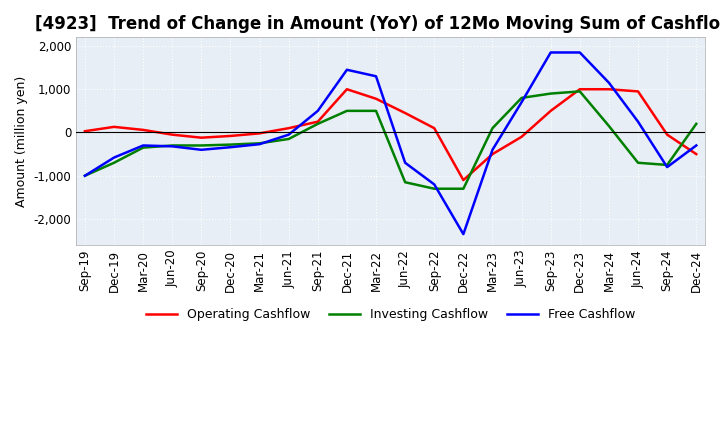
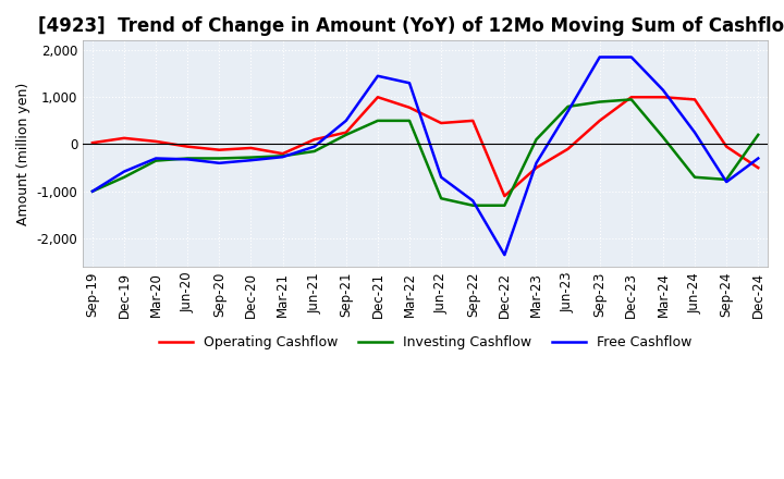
Operating Cashflow/Mar-21: -20 -> -200
Operating Cashflow/Sep-22: 100 -> 500
